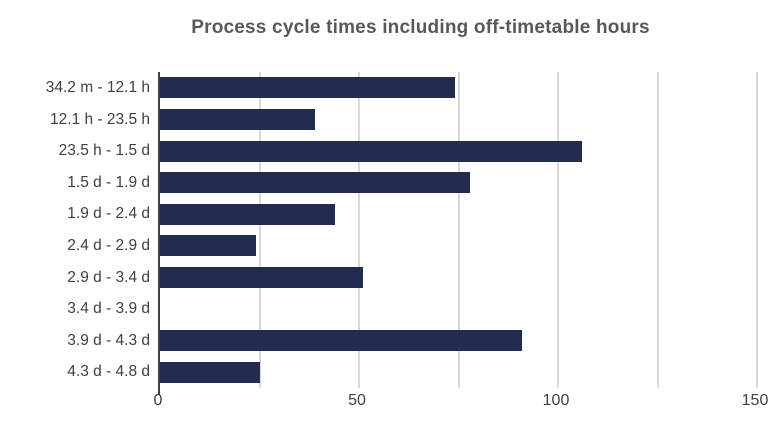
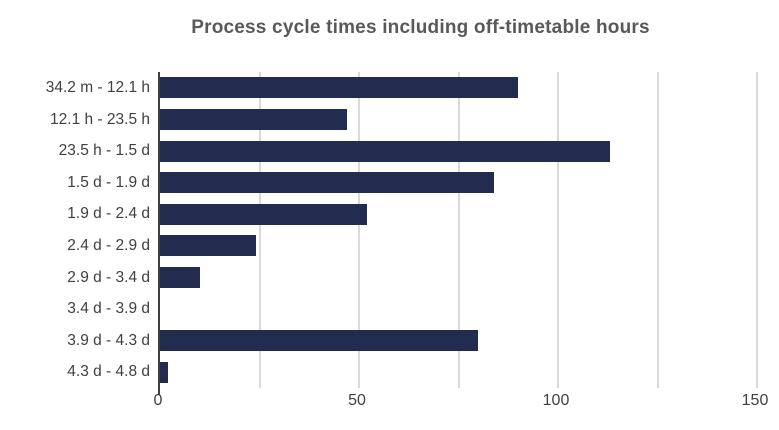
34.2 m - 12.1 h: 74 -> 90
12.1 h - 23.5 h: 39 -> 47
23.5 h - 1.5 d: 106 -> 113
1.5 d - 1.9 d: 78 -> 84
1.9 d - 2.4 d: 44 -> 52
2.9 d - 3.4 d: 51 -> 10
3.9 d - 4.3 d: 91 -> 80
4.3 d - 4.8 d: 25 -> 2
